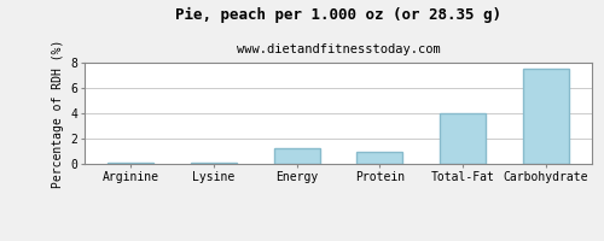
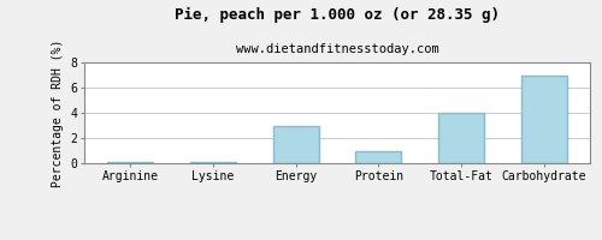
Energy: 1.2 -> 3.0
Carbohydrate: 7.5 -> 7.0
